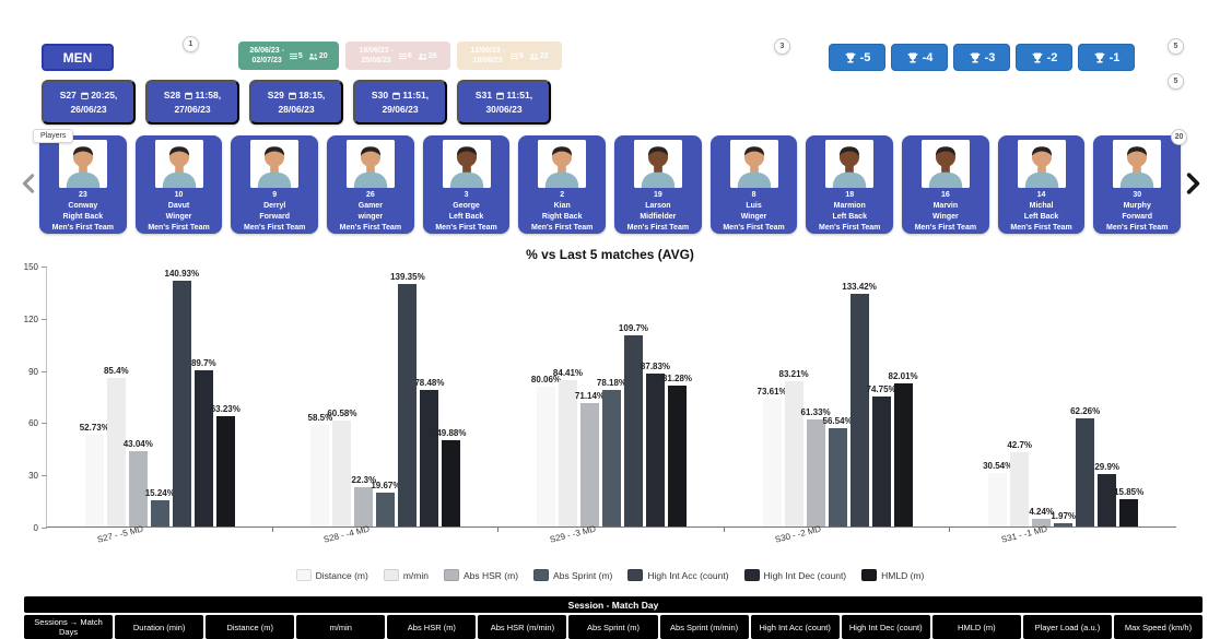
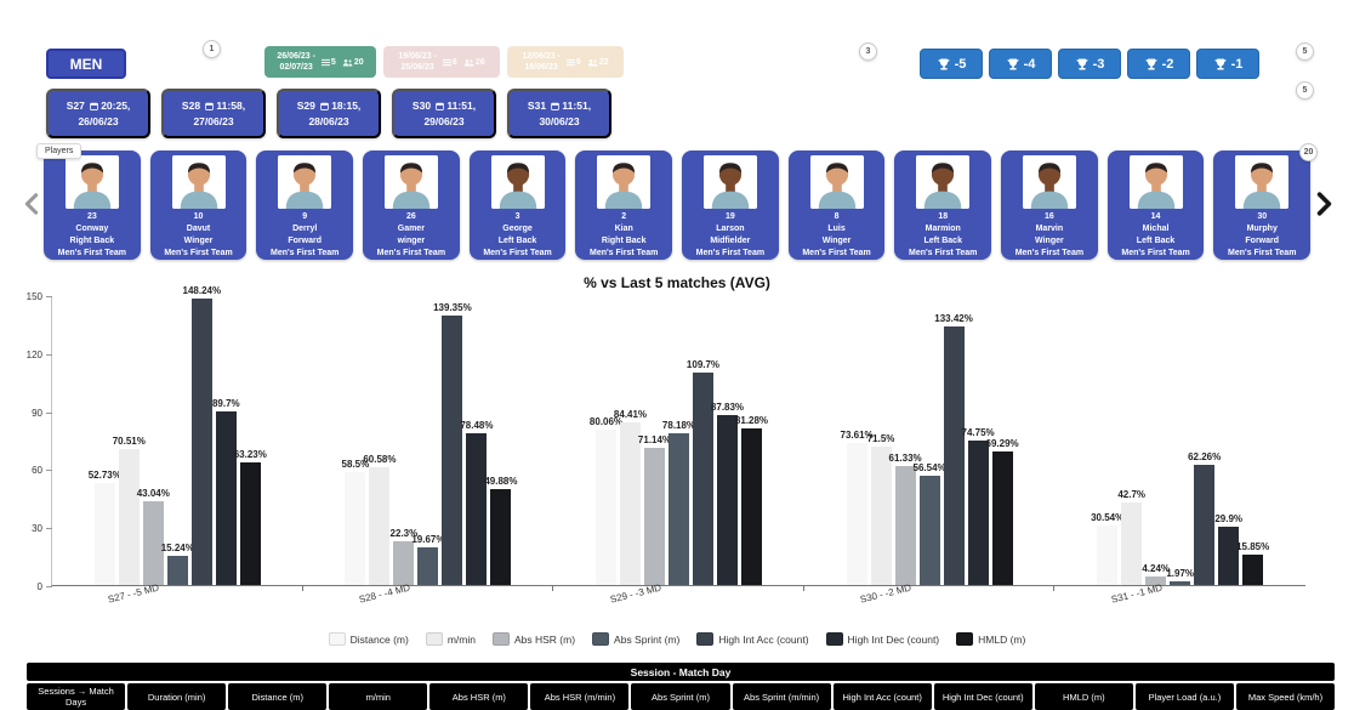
m/min/S27 - -5 MD: 85.4% -> 70.51%
High Int Acc (count)/S27 - -5 MD: 140.93% -> 148.24%
m/min/S30 - -2 MD: 83.21% -> 71.5%
HMLD (m)/S30 - -2 MD: 82.01% -> 69.29%
